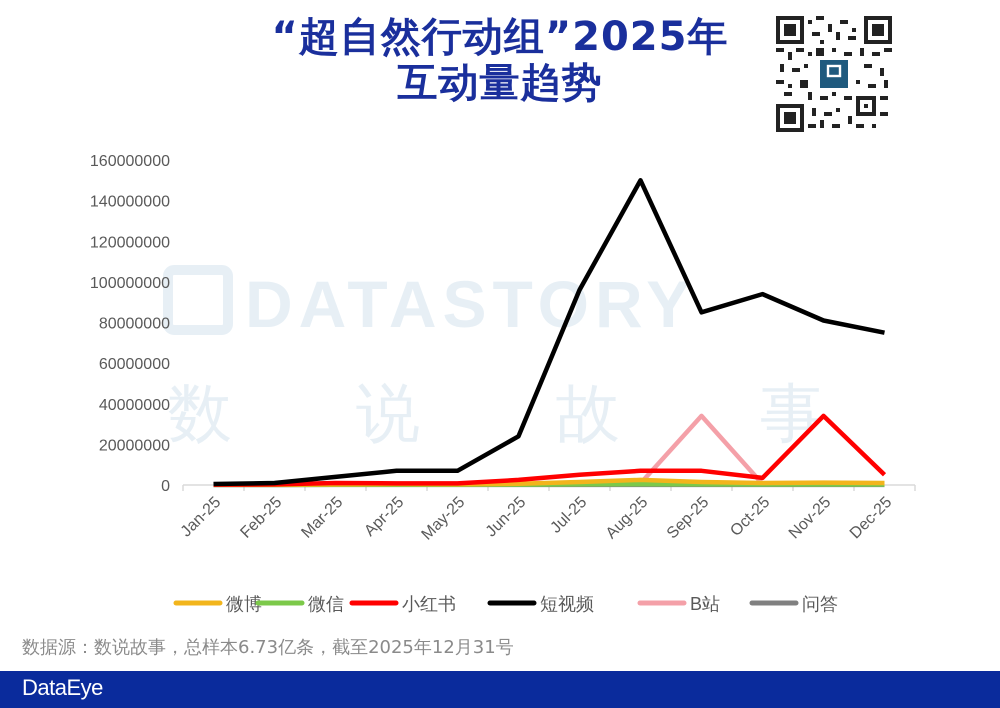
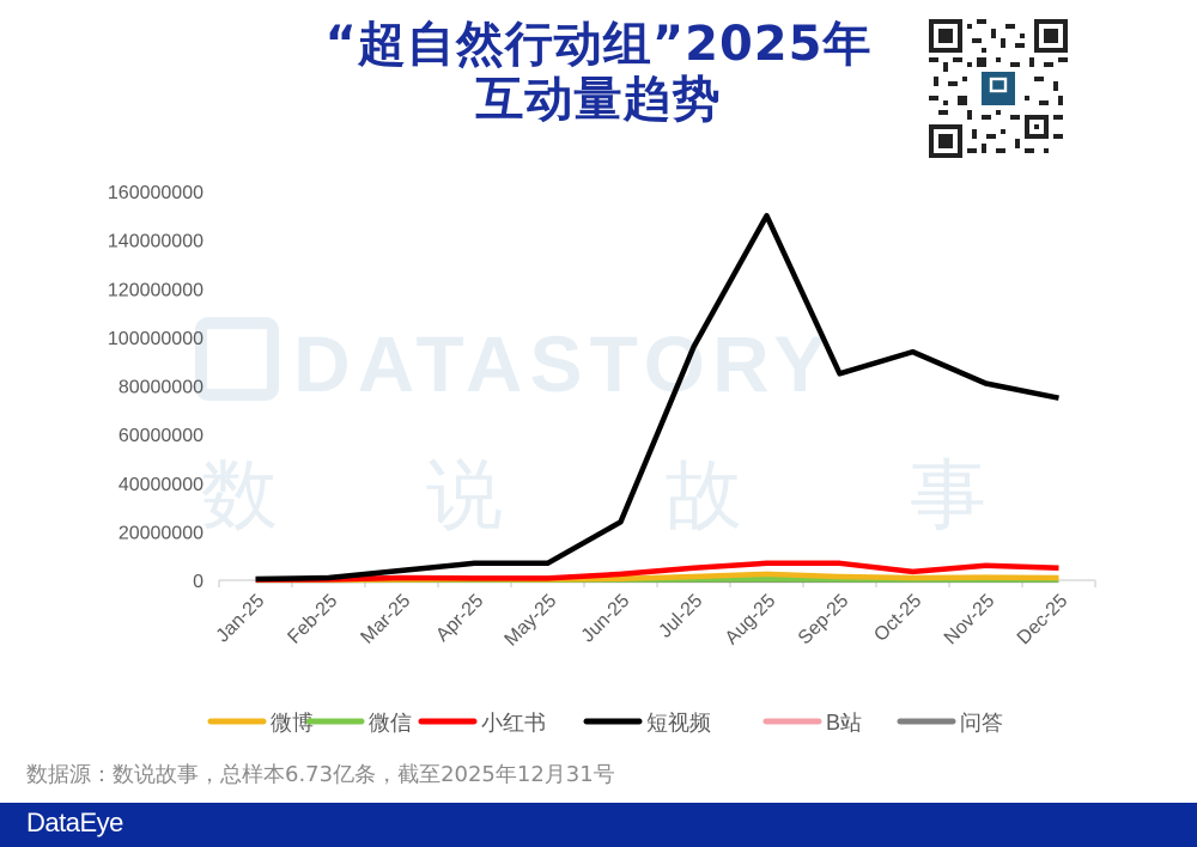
B站/Sep-25: 34000000 -> 1000000
小红书/Nov-25: 34000000 -> 6000000
